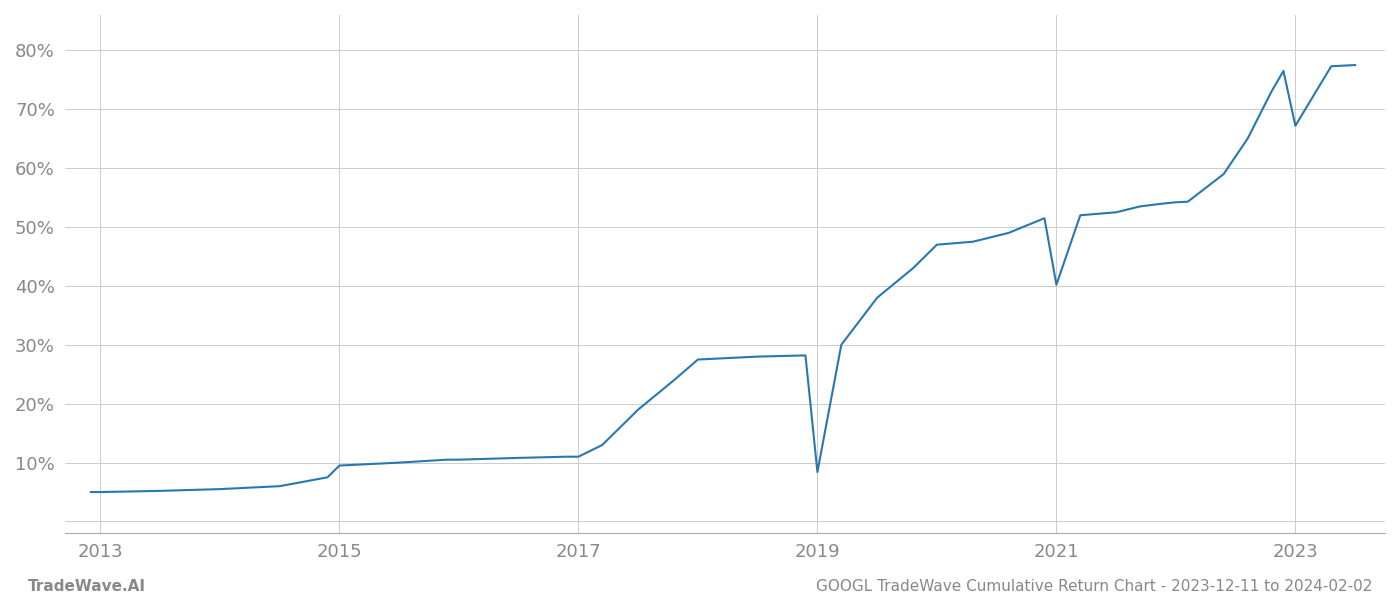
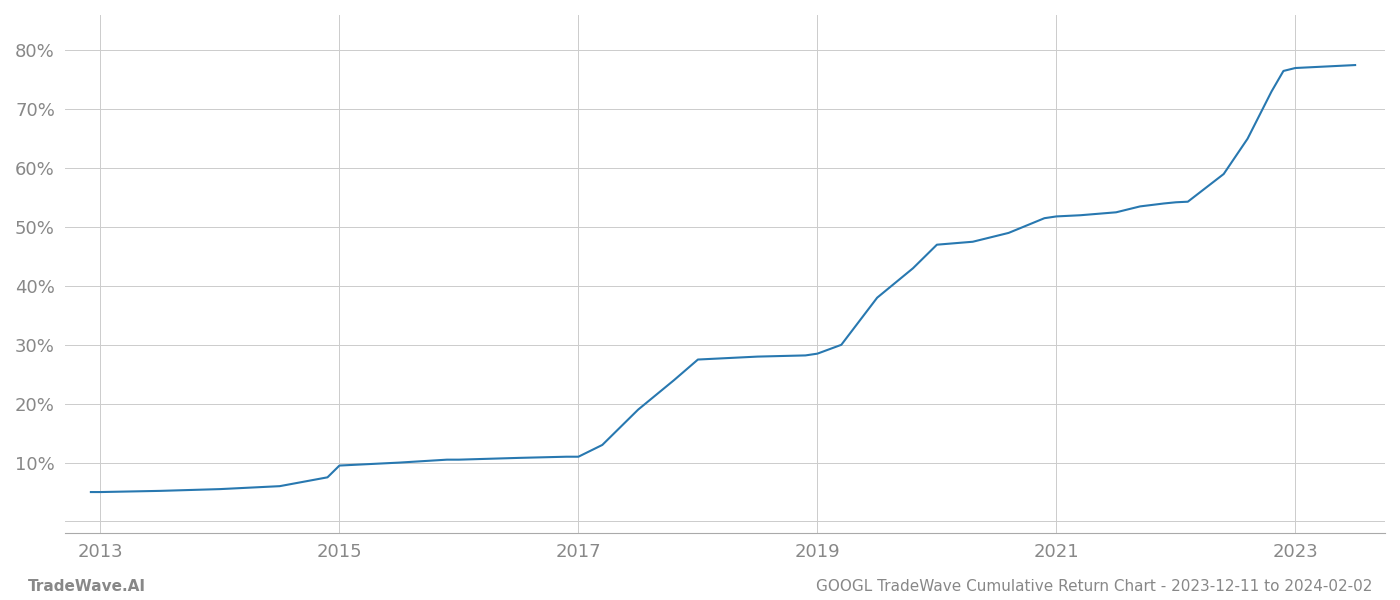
2019: 8.4% -> 28.5%
2021: 40.2% -> 51.8%
2023: 67.2% -> 77.0%
